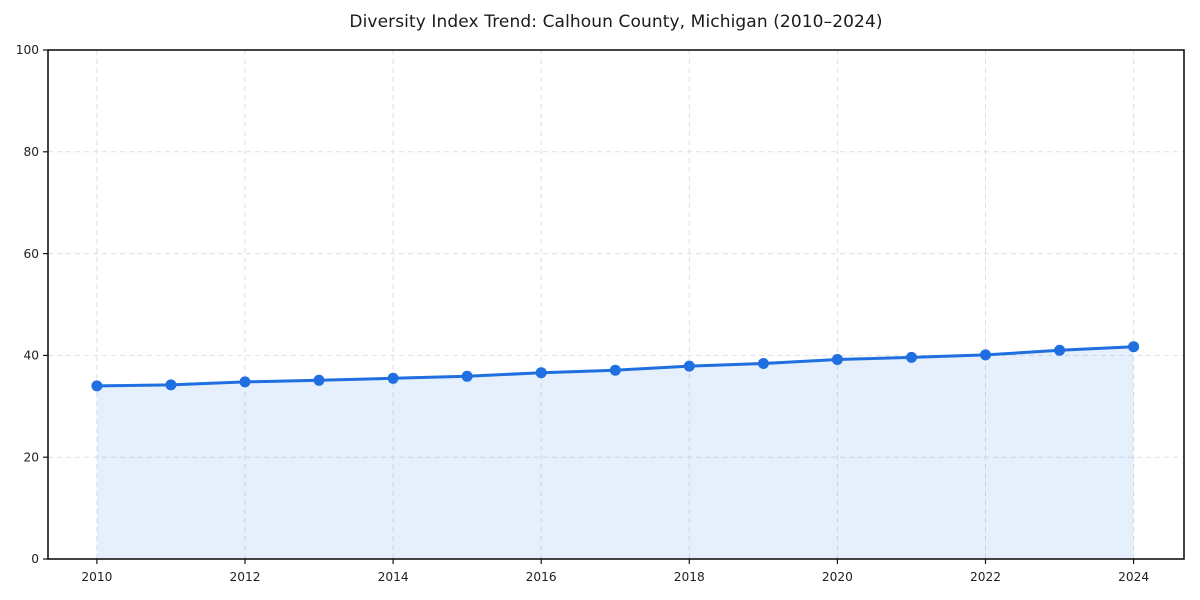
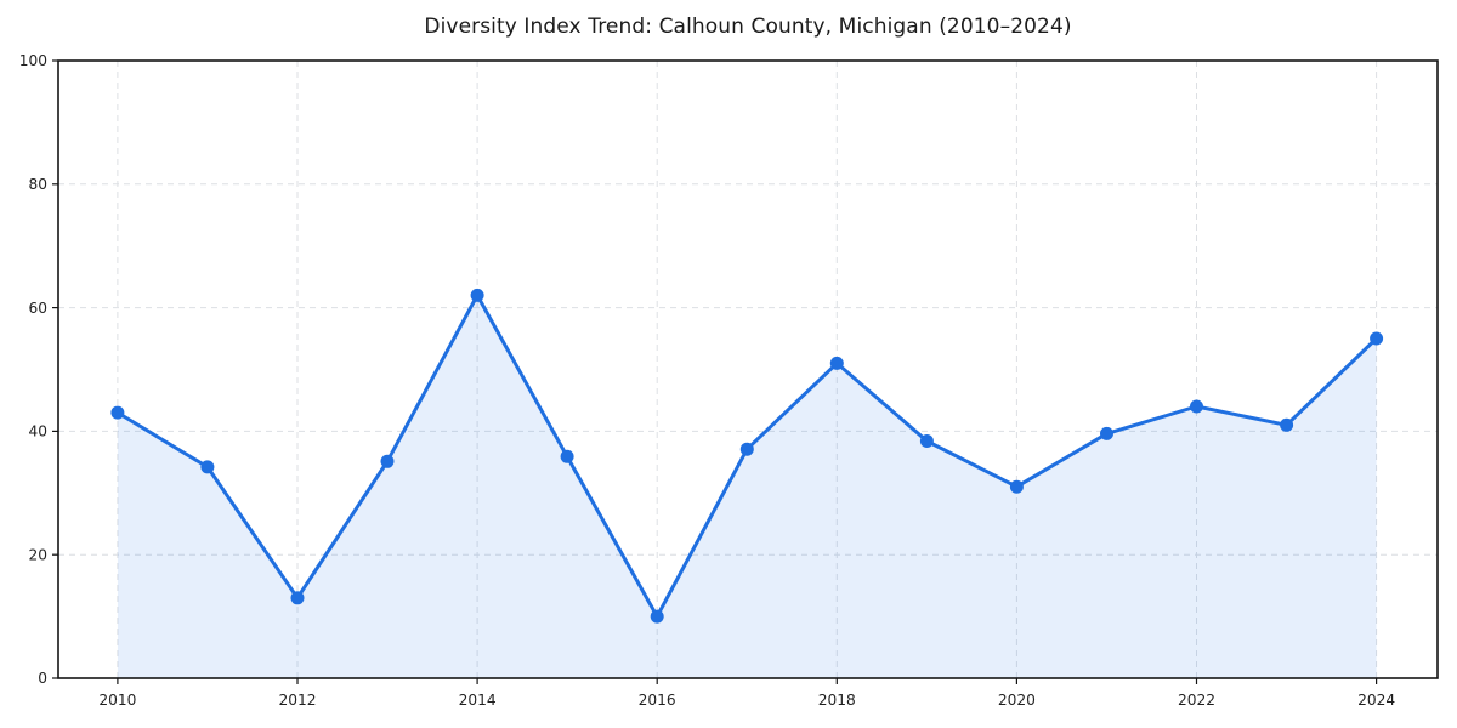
2010: 34 -> 43
2012: 35 -> 13
2014: 36 -> 62
2016: 37 -> 10
2018: 38 -> 51
2020: 39 -> 31
2022: 40 -> 44
2024: 42 -> 55
